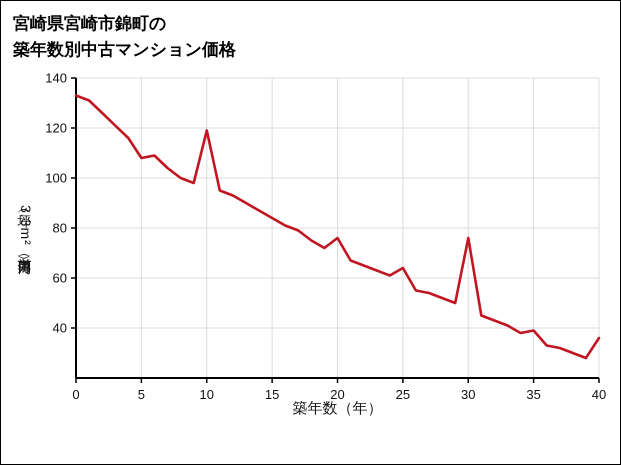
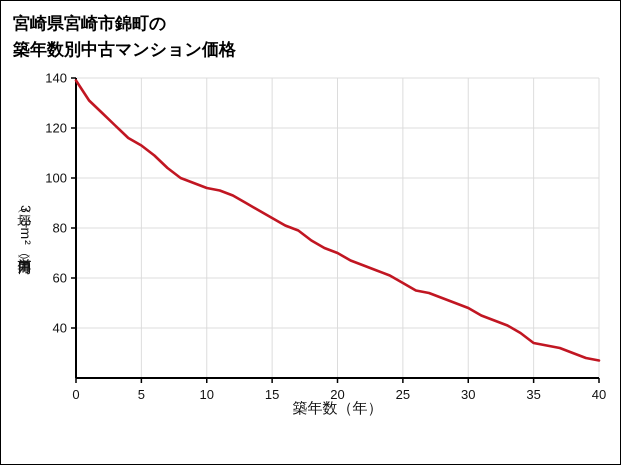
0: 133 -> 139
5: 108 -> 113
10: 119 -> 96
20: 76 -> 70
25: 64 -> 58
30: 76 -> 48
35: 39 -> 34
40: 36 -> 27
